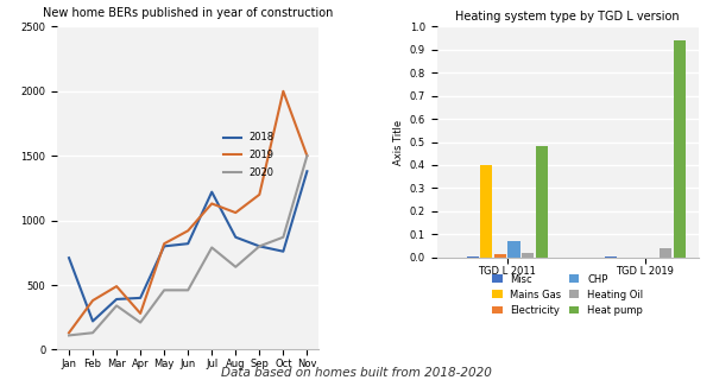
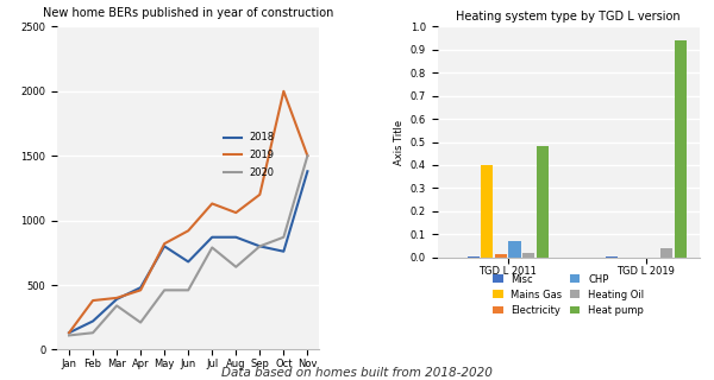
New home BERs published in year of construction/2018/Jan: 710 -> 130
New home BERs published in year of construction/2019/Mar: 490 -> 400
New home BERs published in year of construction/2018/Apr: 400 -> 480
New home BERs published in year of construction/2019/Apr: 280 -> 460
New home BERs published in year of construction/2018/Jun: 820 -> 680
New home BERs published in year of construction/2018/Jul: 1220 -> 870
